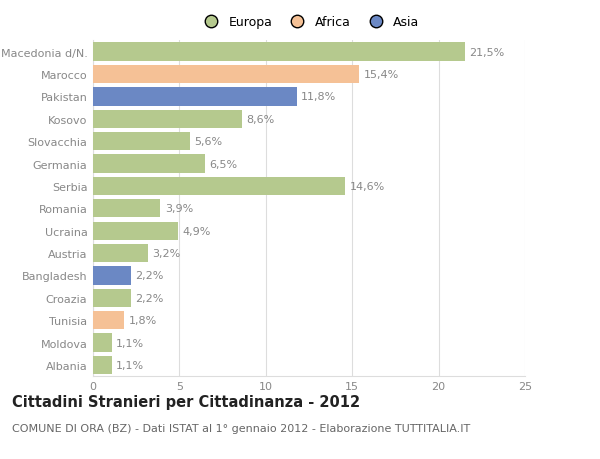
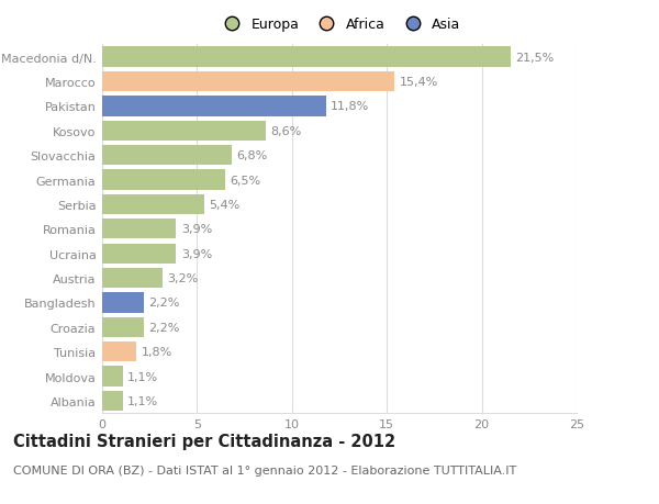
Slovacchia: 5,6% -> 6,8%
Serbia: 14,6% -> 5,4%
Ucraina: 4,9% -> 3,9%
